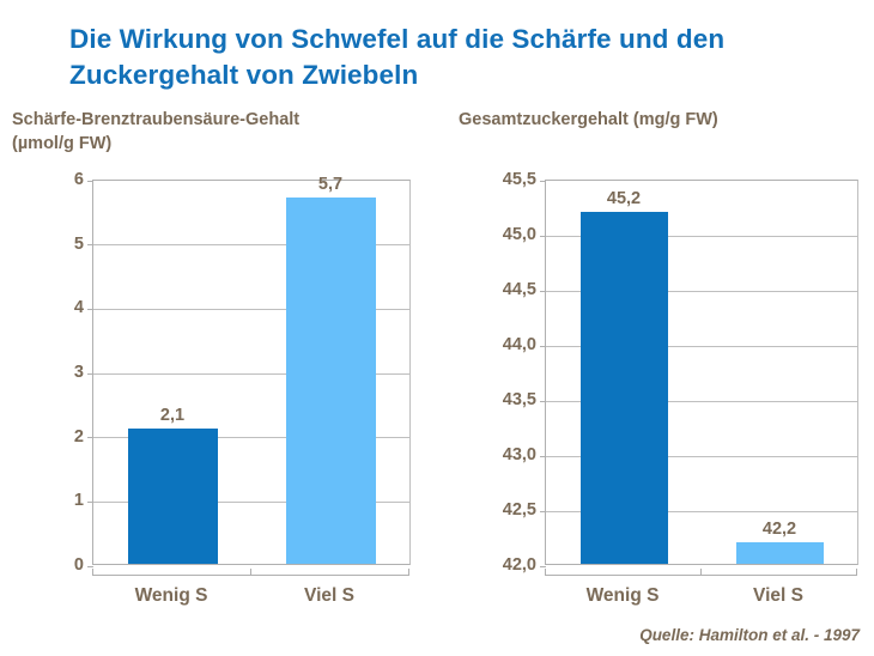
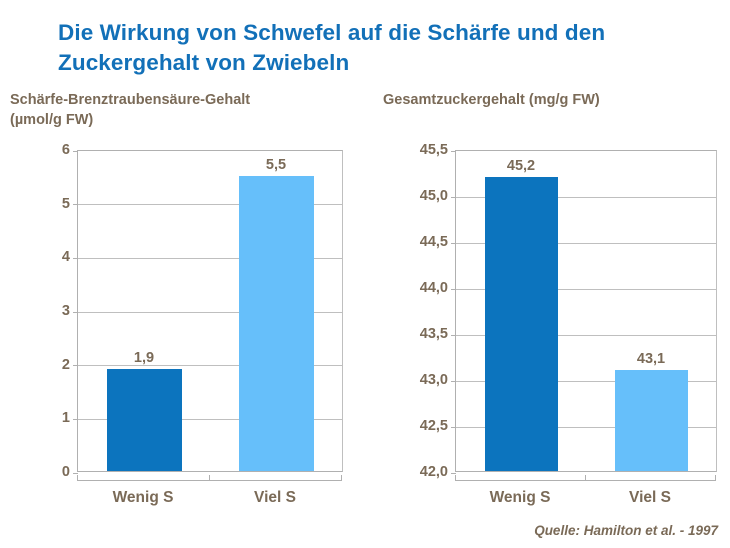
Schärfe-Brenztraubensäure-Gehalt (µmol/g FW)/Wenig S: 2,1 -> 1,9
Schärfe-Brenztraubensäure-Gehalt (µmol/g FW)/Viel S: 5,7 -> 5,5
Gesamtzuckergehalt (mg/g FW)/Viel S: 42,2 -> 43,1
